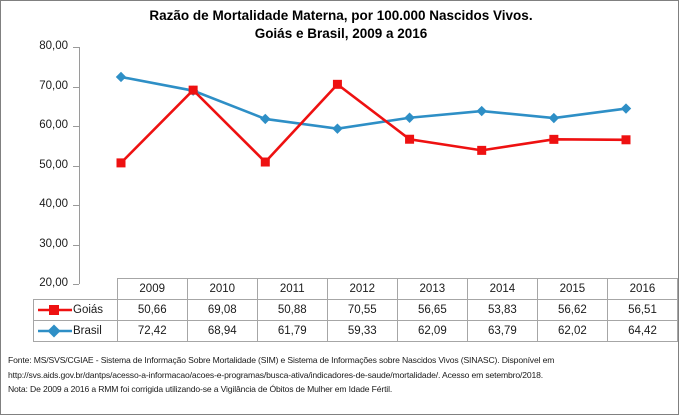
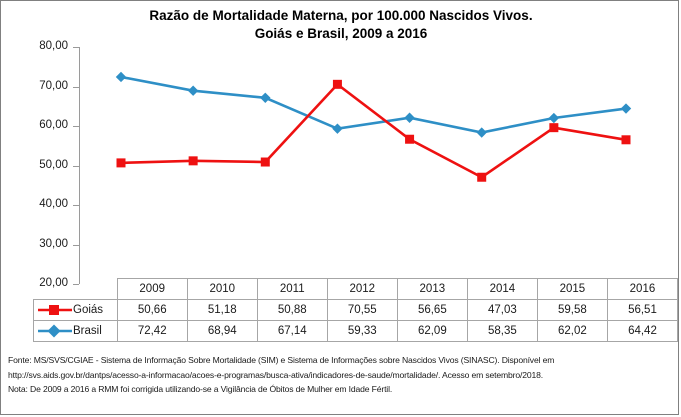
Goiás/2010: 69,08 -> 51,18
Brasil/2011: 61,79 -> 67,14
Goiás/2014: 53,83 -> 47,03
Brasil/2014: 63,79 -> 58,35
Goiás/2015: 56,62 -> 59,58
